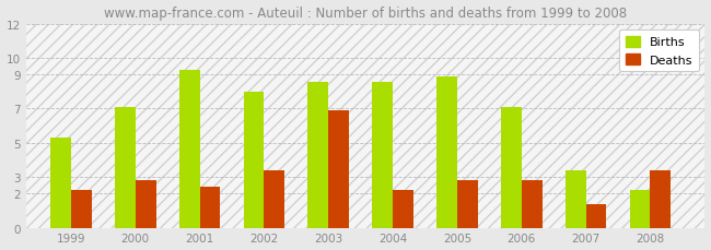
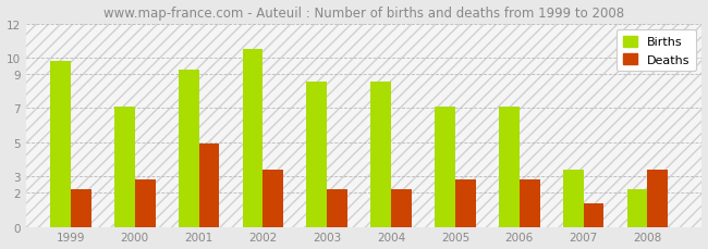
Births/1999: 5.3 -> 9.8
Deaths/2001: 2.4 -> 4.9
Births/2002: 8.0 -> 10.5
Deaths/2003: 6.9 -> 2.2
Births/2005: 8.9 -> 7.1
